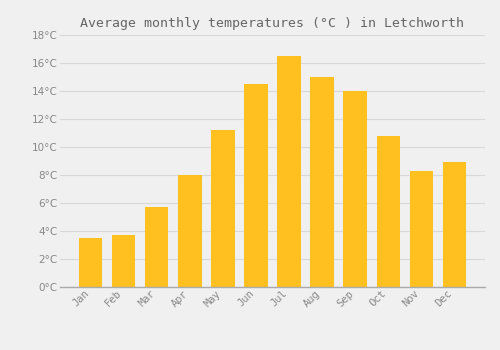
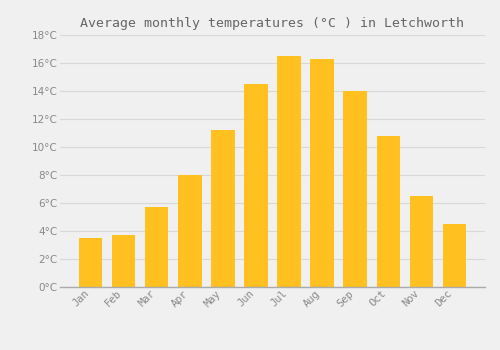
Aug: 15.0°C -> 16.3°C
Nov: 8.3°C -> 6.5°C
Dec: 8.9°C -> 4.5°C
